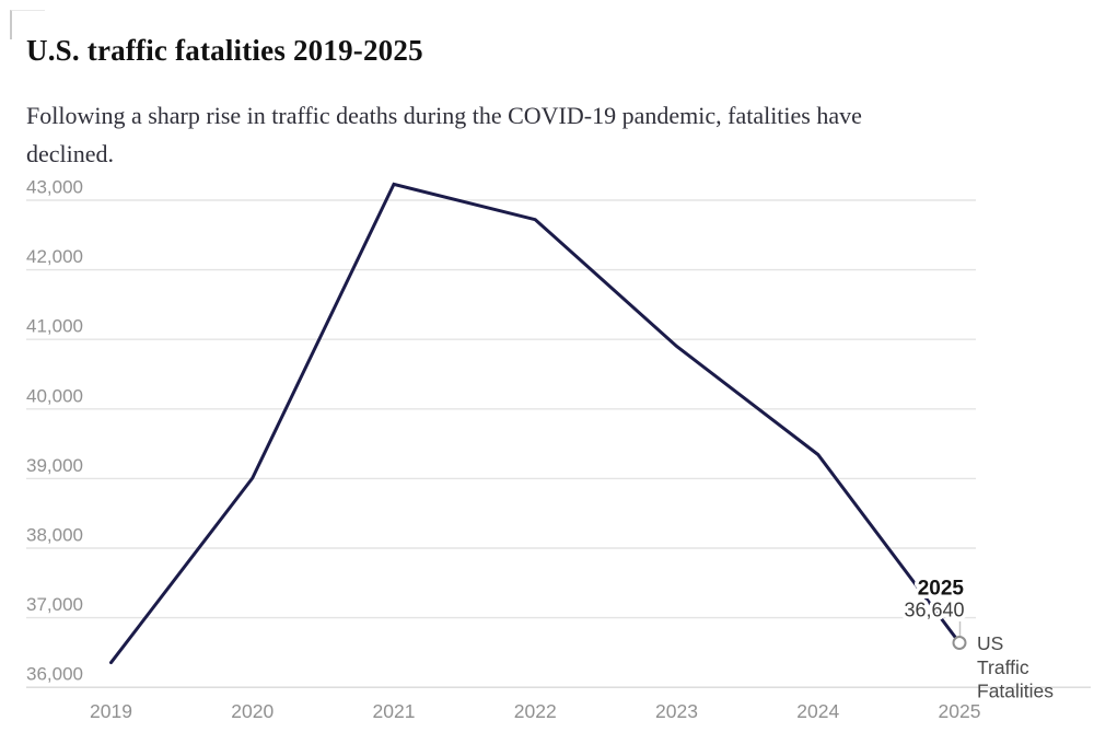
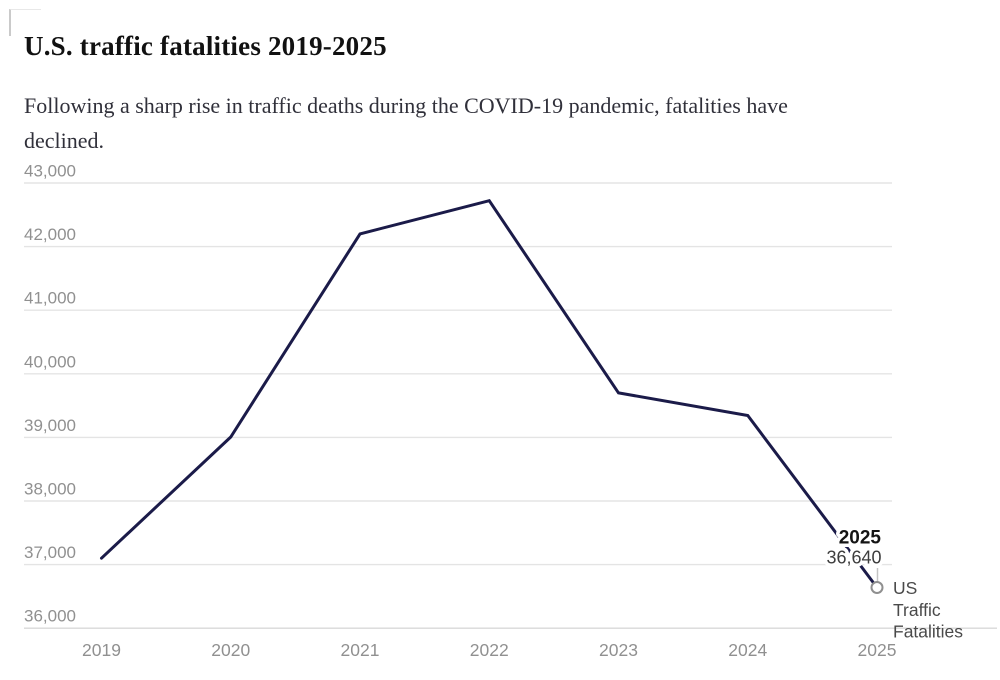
2019: 36400 -> 37100
2021: 43200 -> 42200
2023: 40900 -> 39700
